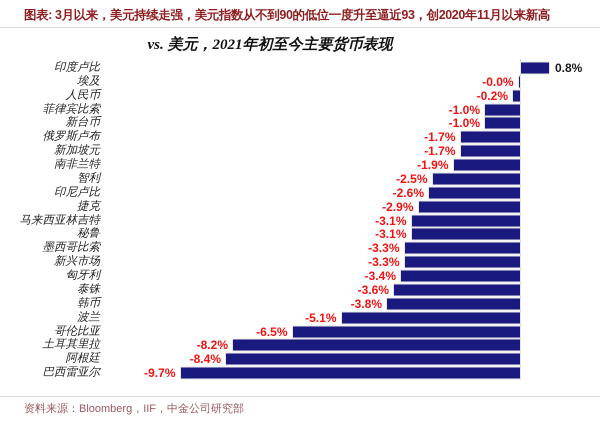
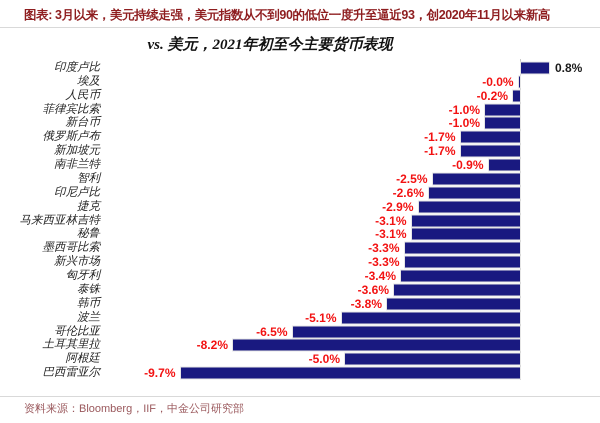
南非兰特: -1.9% -> -0.9%
阿根廷: -8.4% -> -5.0%
